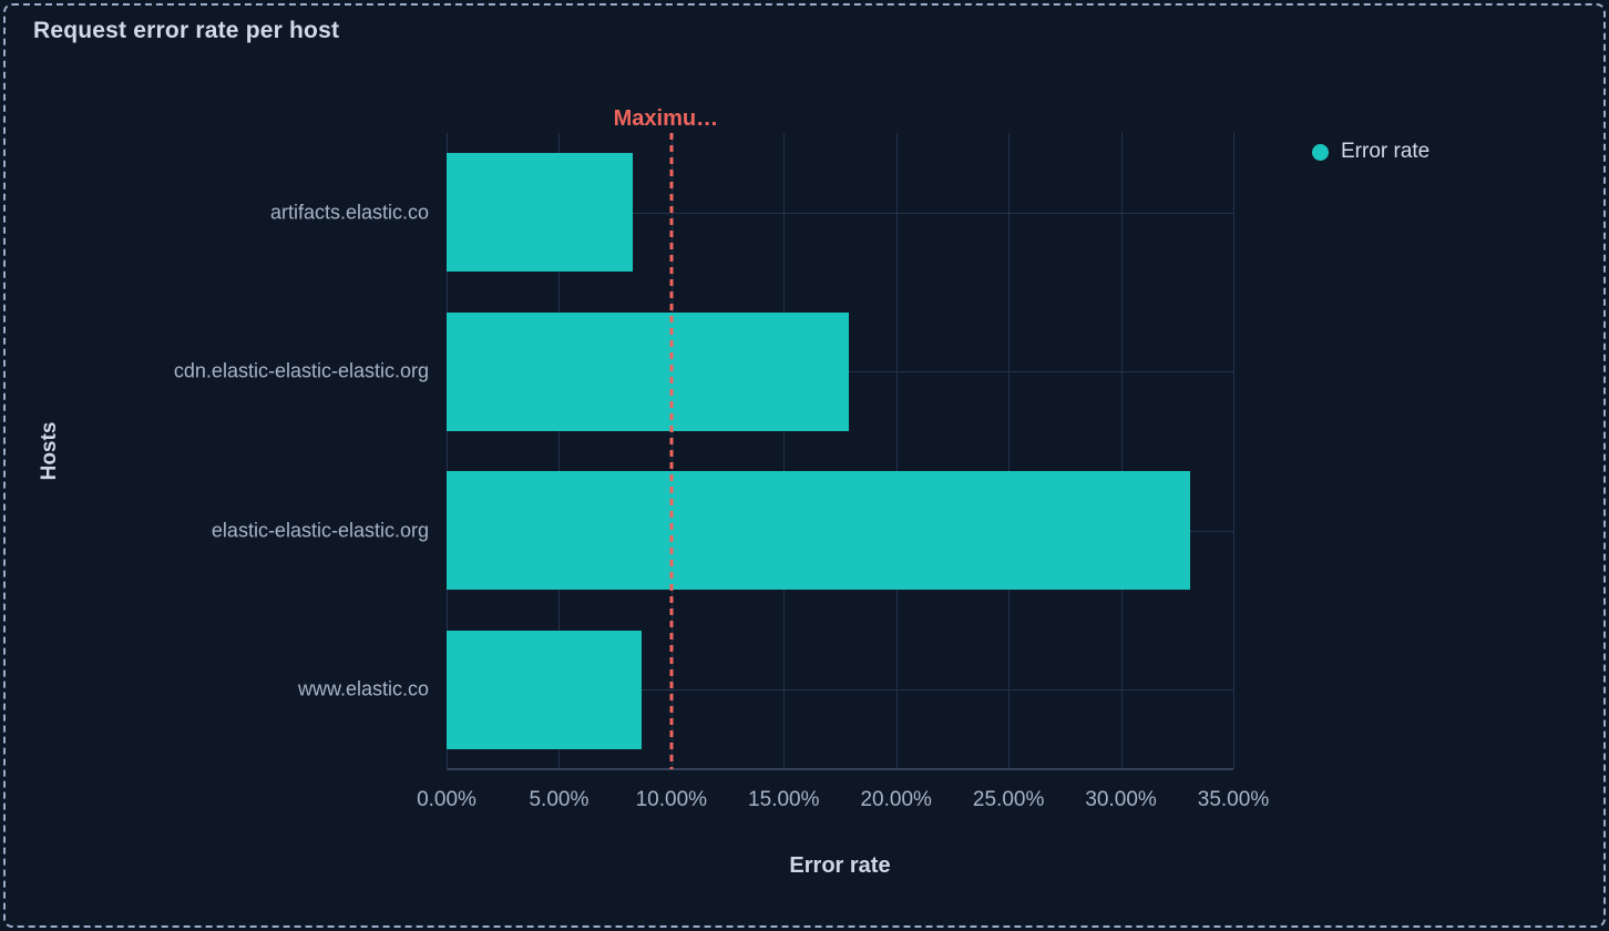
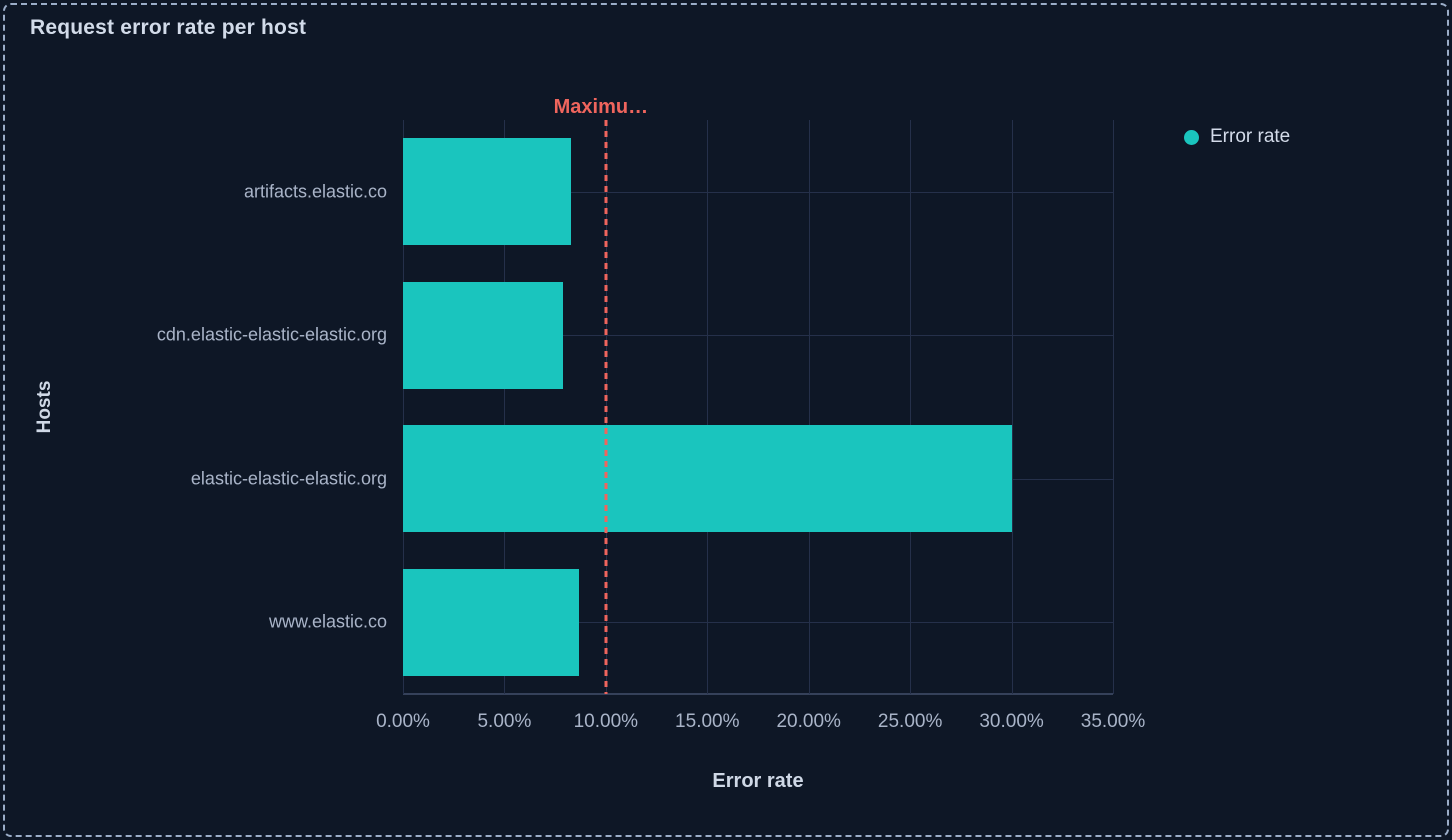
cdn.elastic-elastic-elastic.org: 17.9% -> 7.9%
elastic-elastic-elastic.org: 33.1% -> 30.0%
